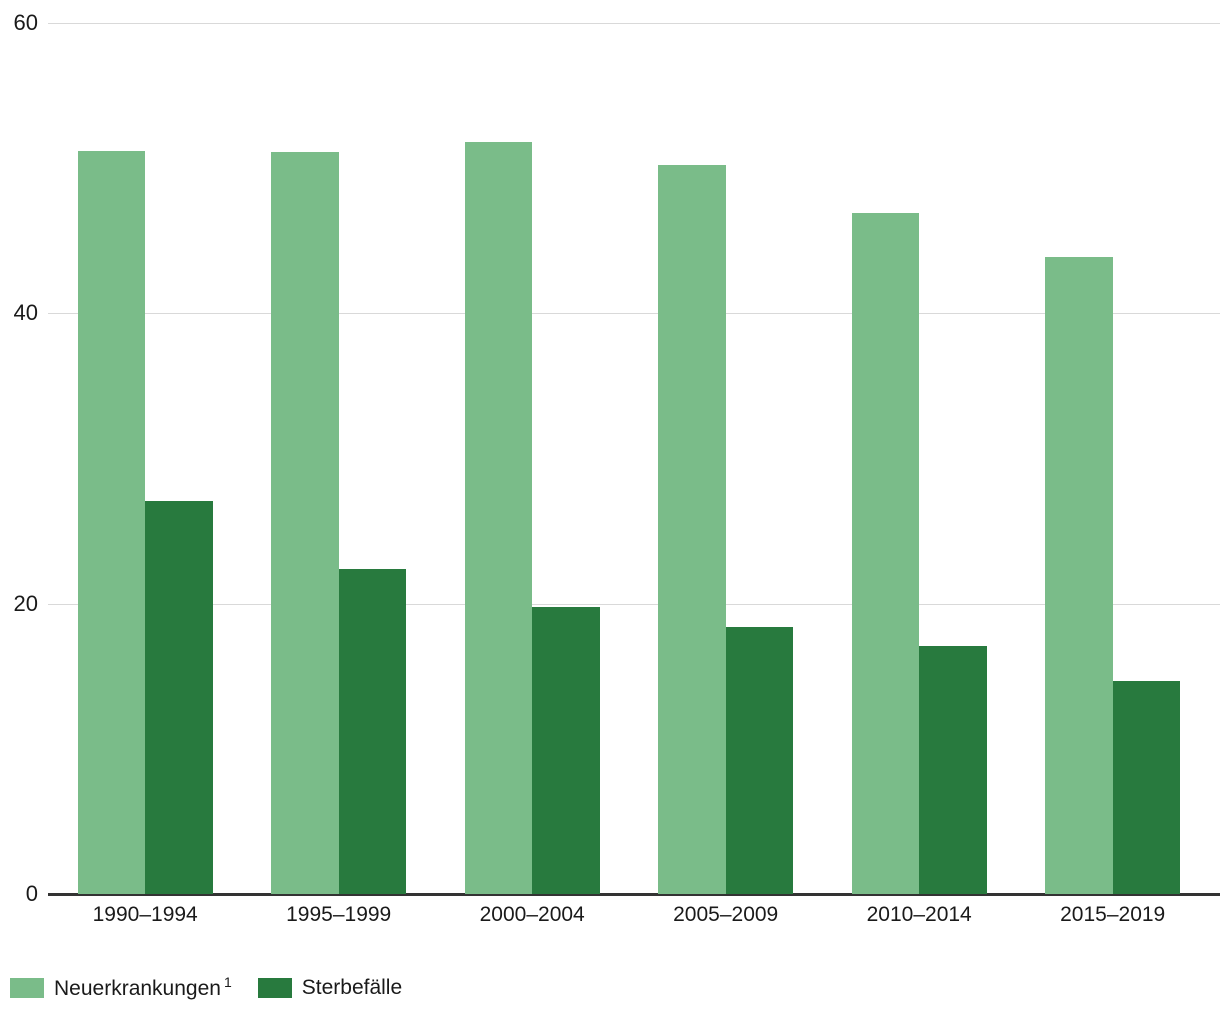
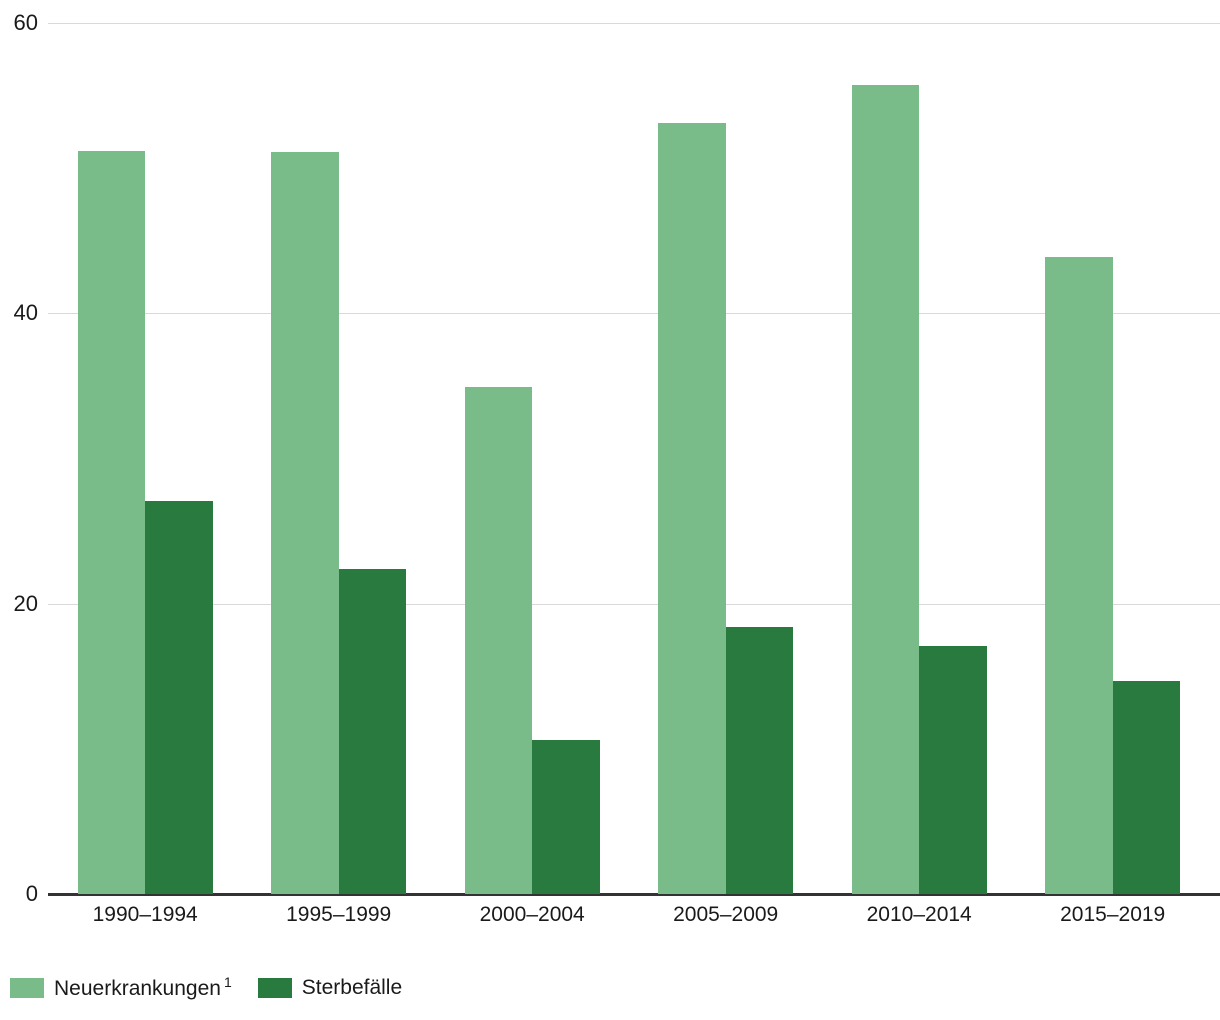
Neuerkrankungen/2000–2004: 51.8 -> 34.9
Sterbefälle/2000–2004: 19.8 -> 10.6
Neuerkrankungen/2005–2009: 50.2 -> 53.1
Neuerkrankungen/2010–2014: 46.9 -> 55.7
